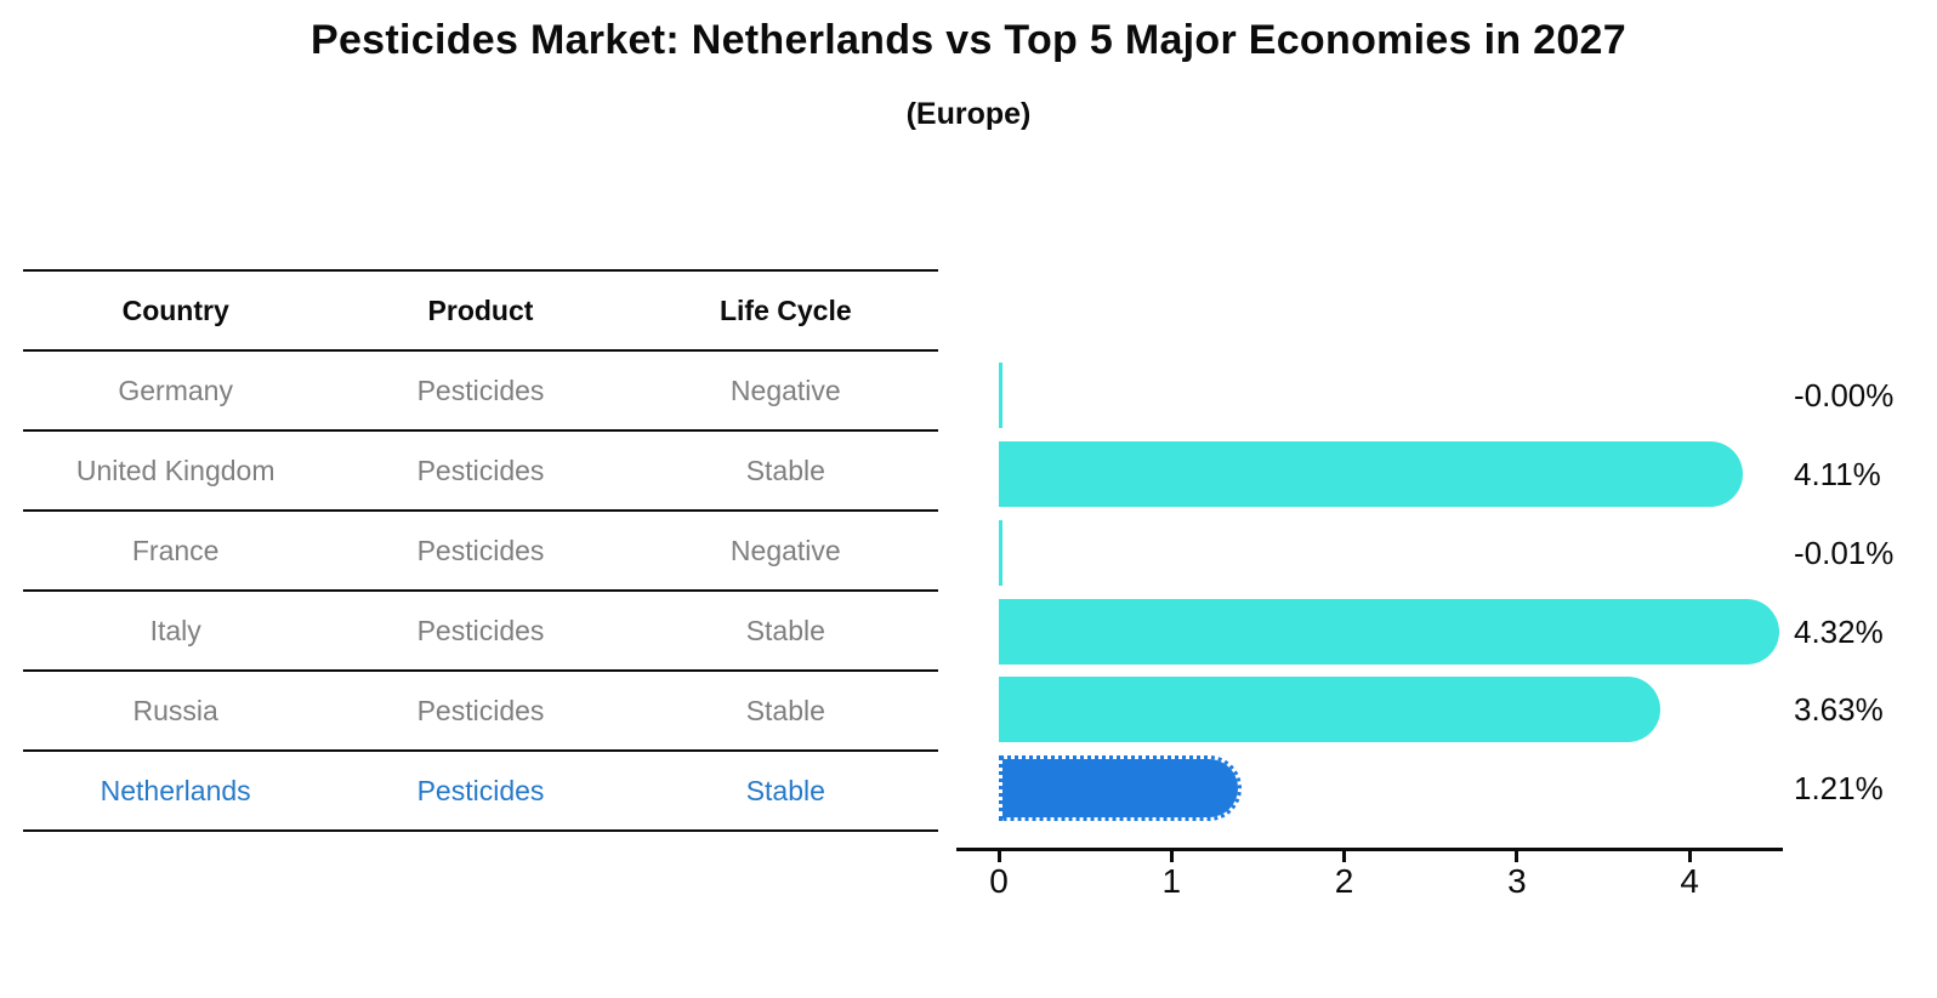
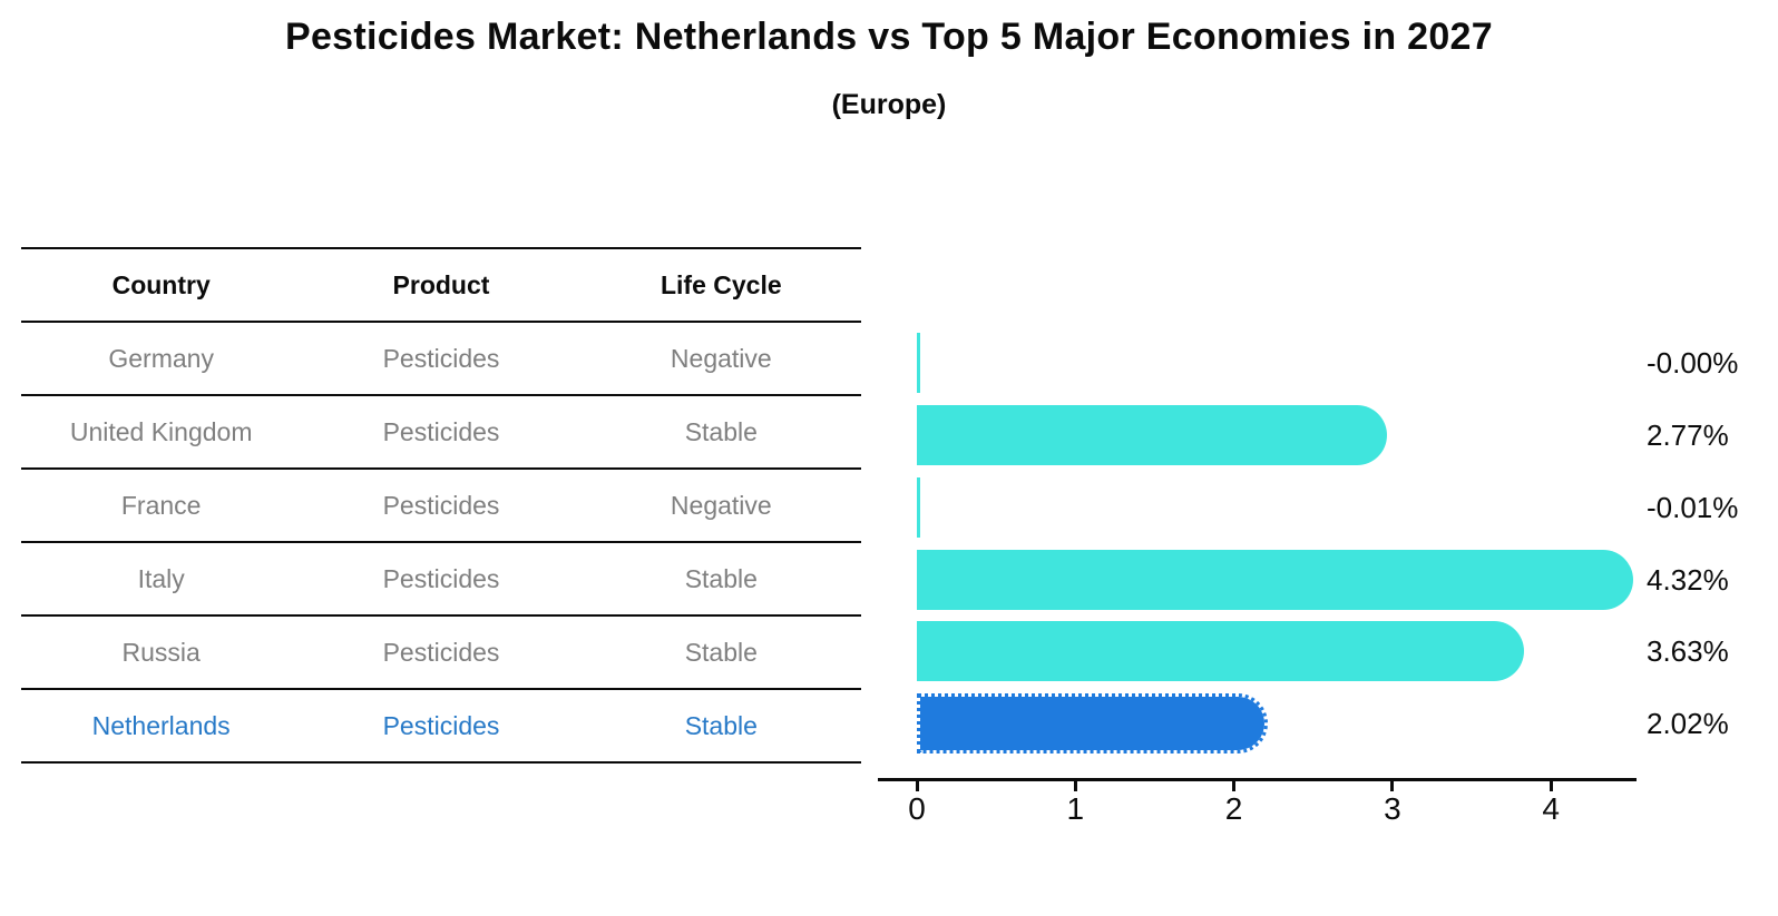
United Kingdom: 4.11% -> 2.77%
Netherlands: 1.21% -> 2.02%
